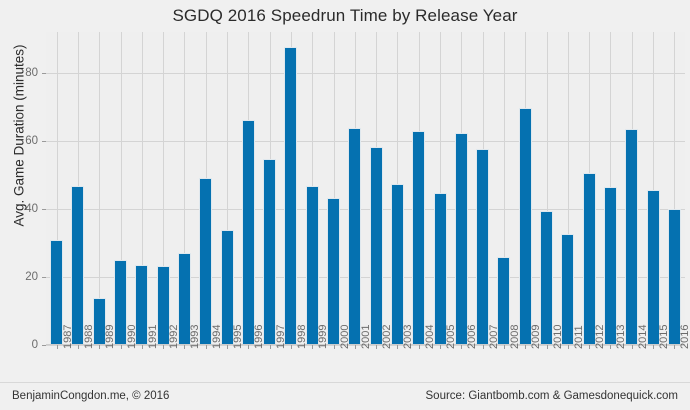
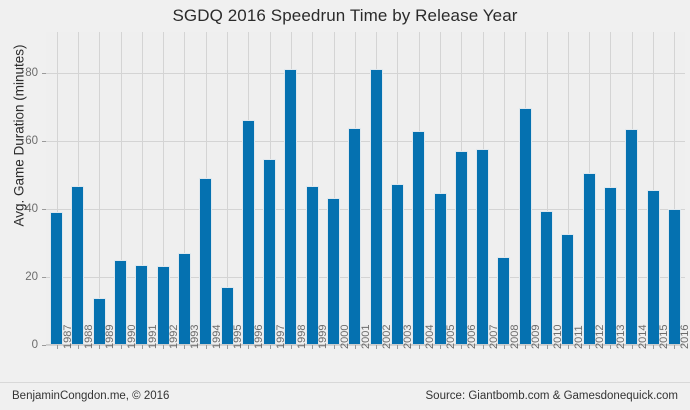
1987: 31 -> 39
1995: 34 -> 17
1998: 88 -> 81
2002: 58 -> 81
2006: 62 -> 57
